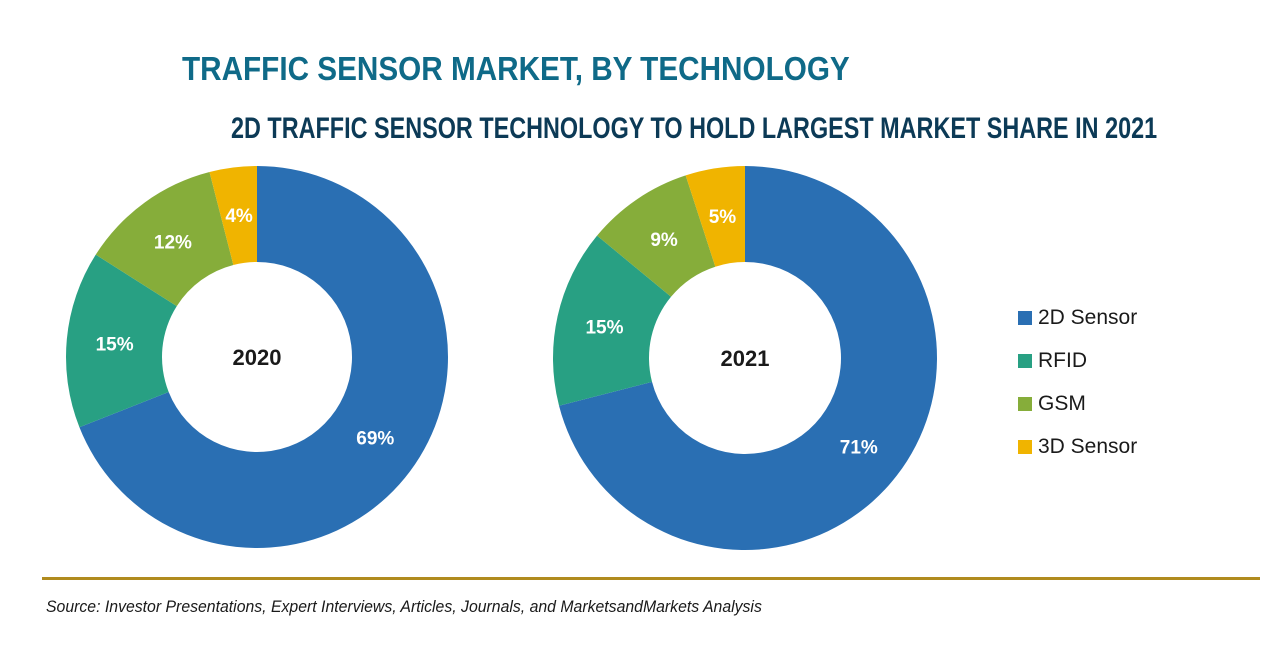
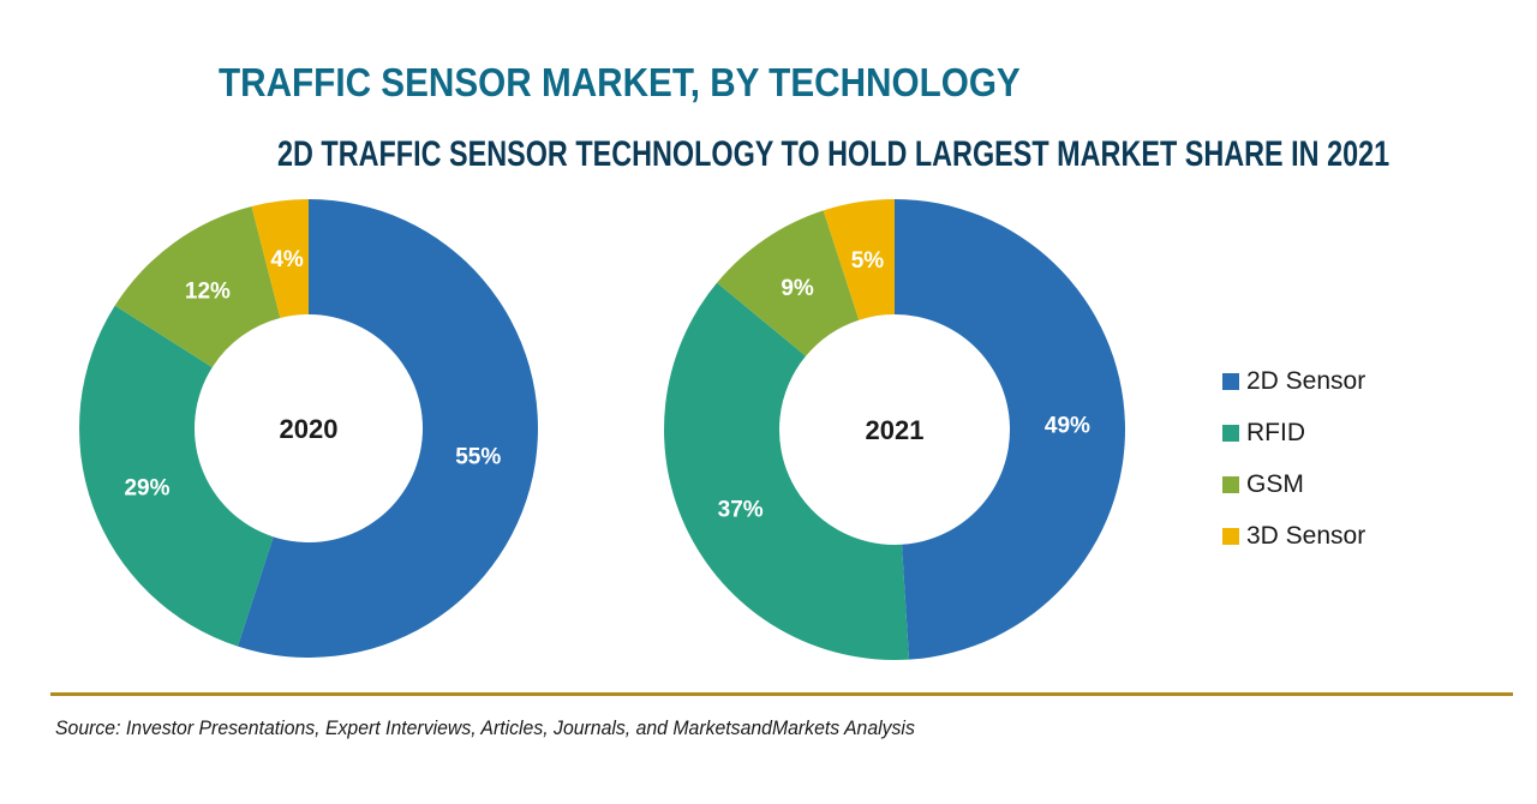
2020/2D Sensor: 69% -> 55%
2020/RFID: 15% -> 29%
2021/2D Sensor: 71% -> 49%
2021/RFID: 15% -> 37%
